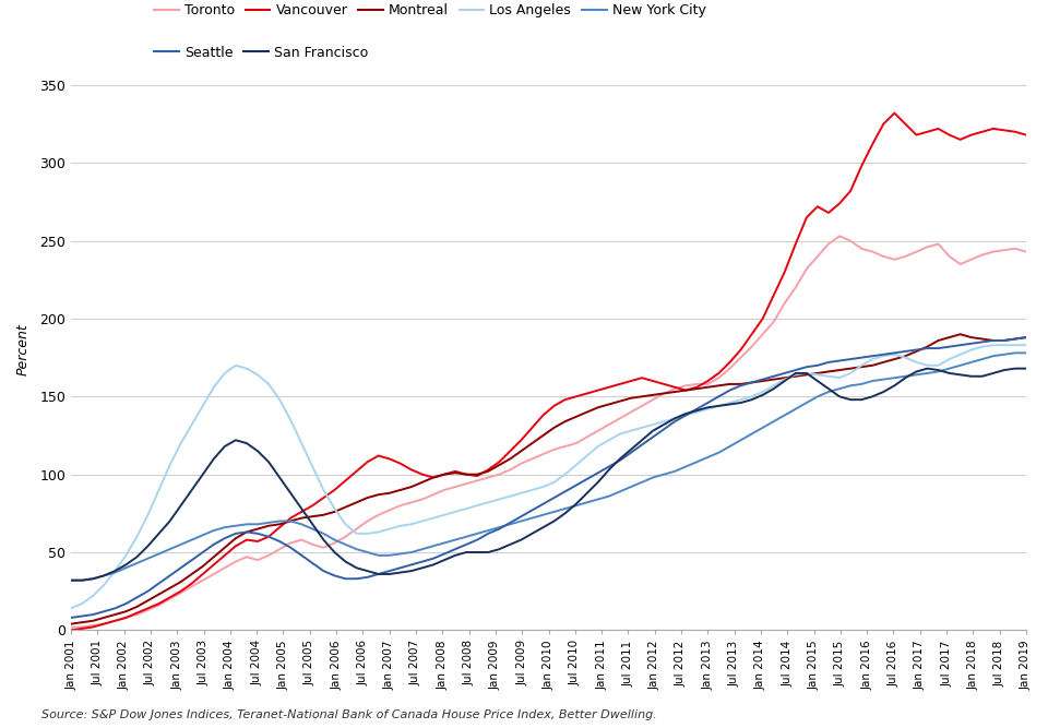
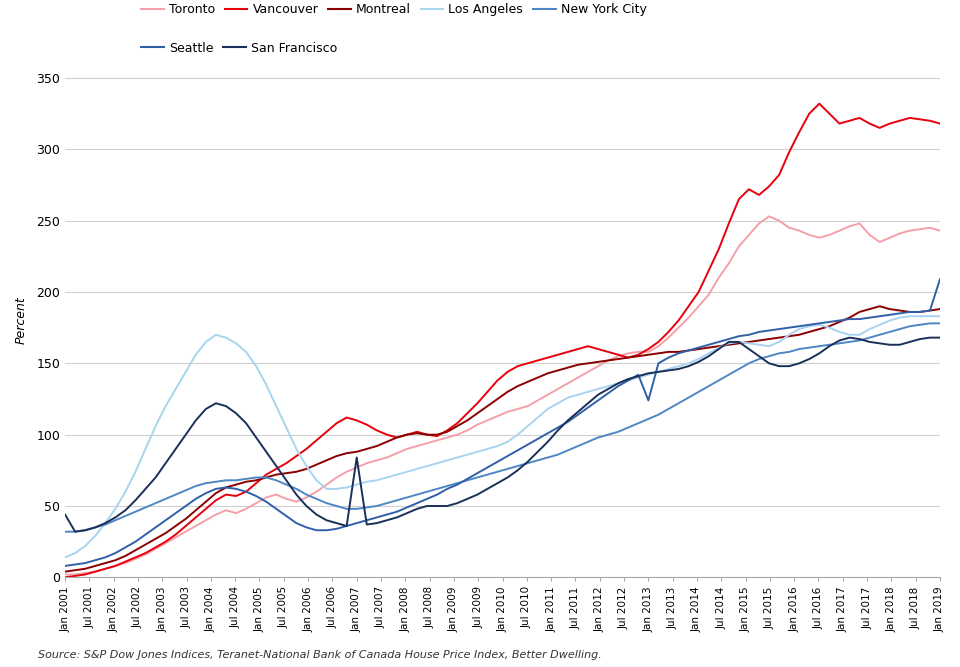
San Francisco/Jan 2001: 32 -> 44
San Francisco/Jan 2007: 36 -> 84
Seattle/Jan 2013: 146 -> 124
Seattle/Jan 2019: 188 -> 209
